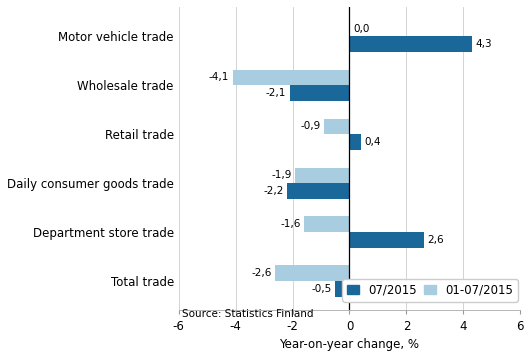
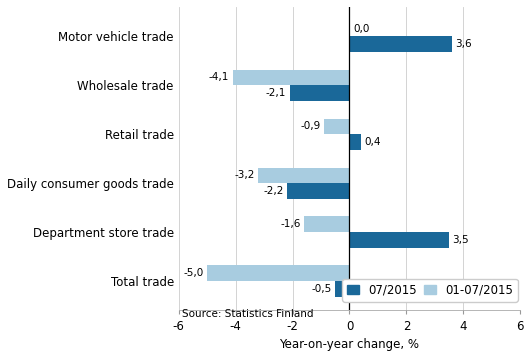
07/2015/Motor vehicle trade: 4,3 -> 3,6
01-07/2015/Daily consumer goods trade: -1,9 -> -3,2
07/2015/Department store trade: 2,6 -> 3,5
01-07/2015/Total trade: -2,6 -> -5,0
